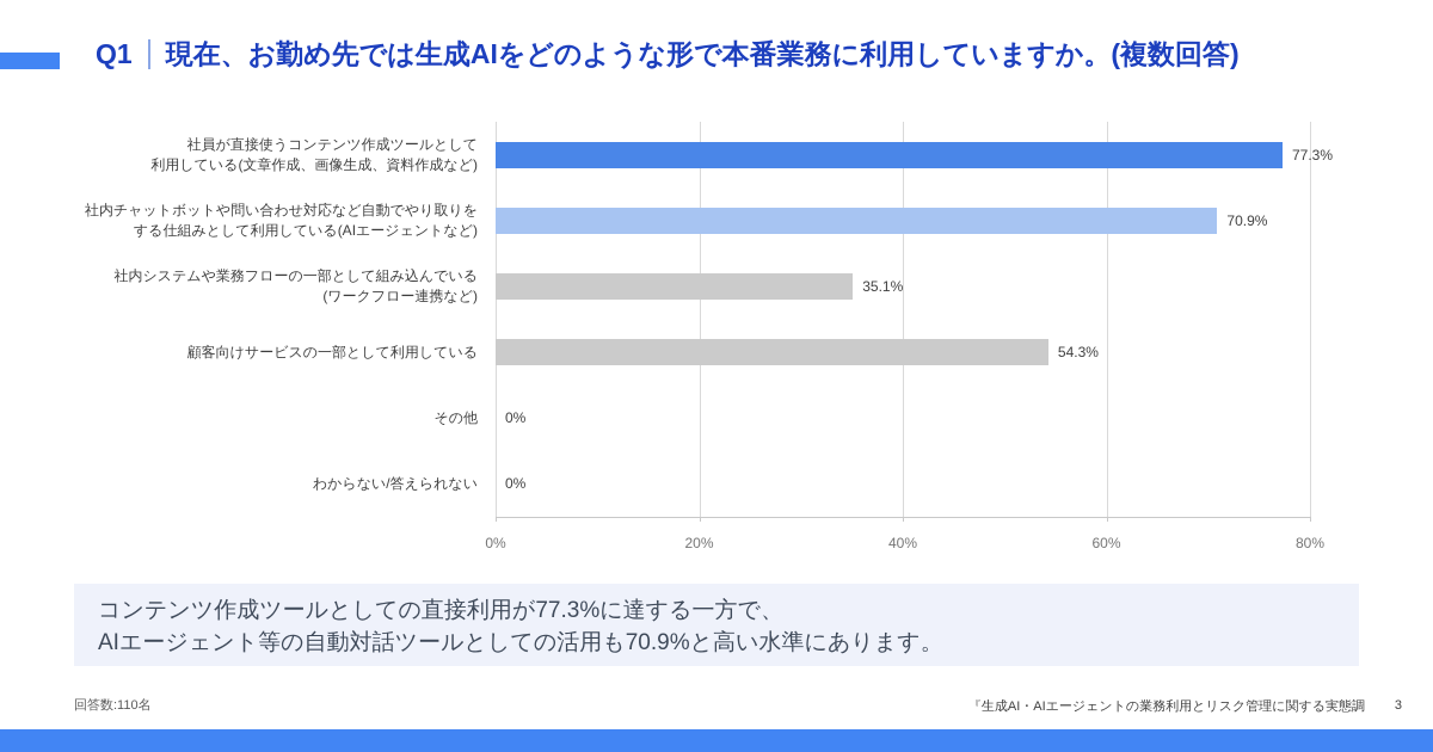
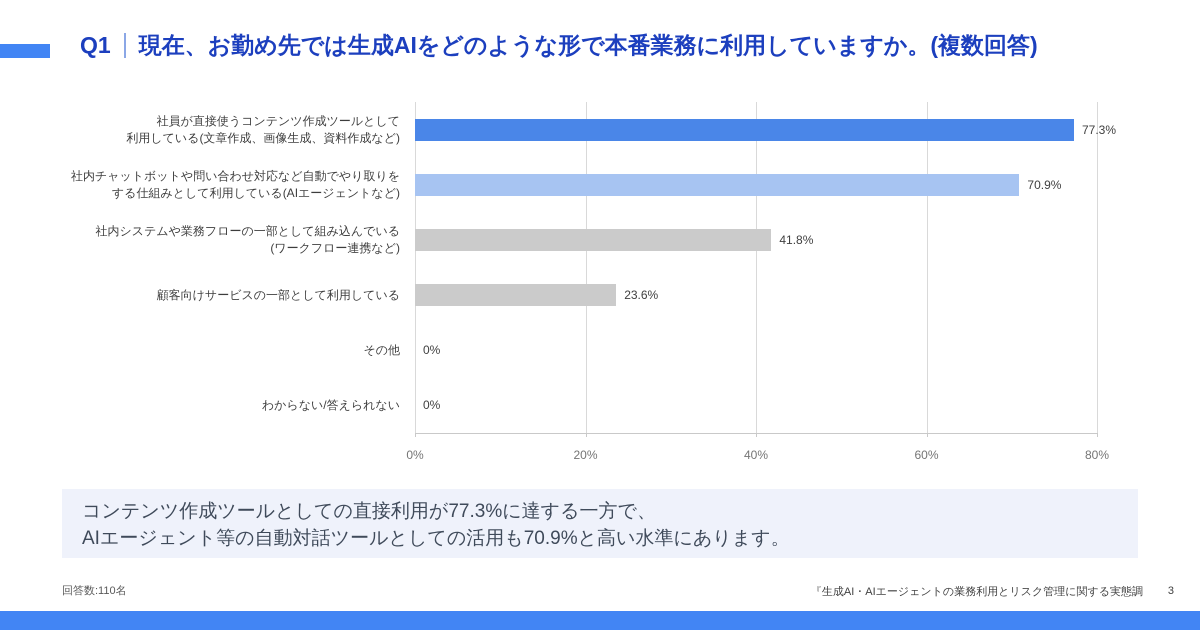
社内システムや業務フローの一部として組み込んでいる (ワークフロー連携など): 35.1% -> 41.8%
顧客向けサービスの一部として利用している: 54.3% -> 23.6%
